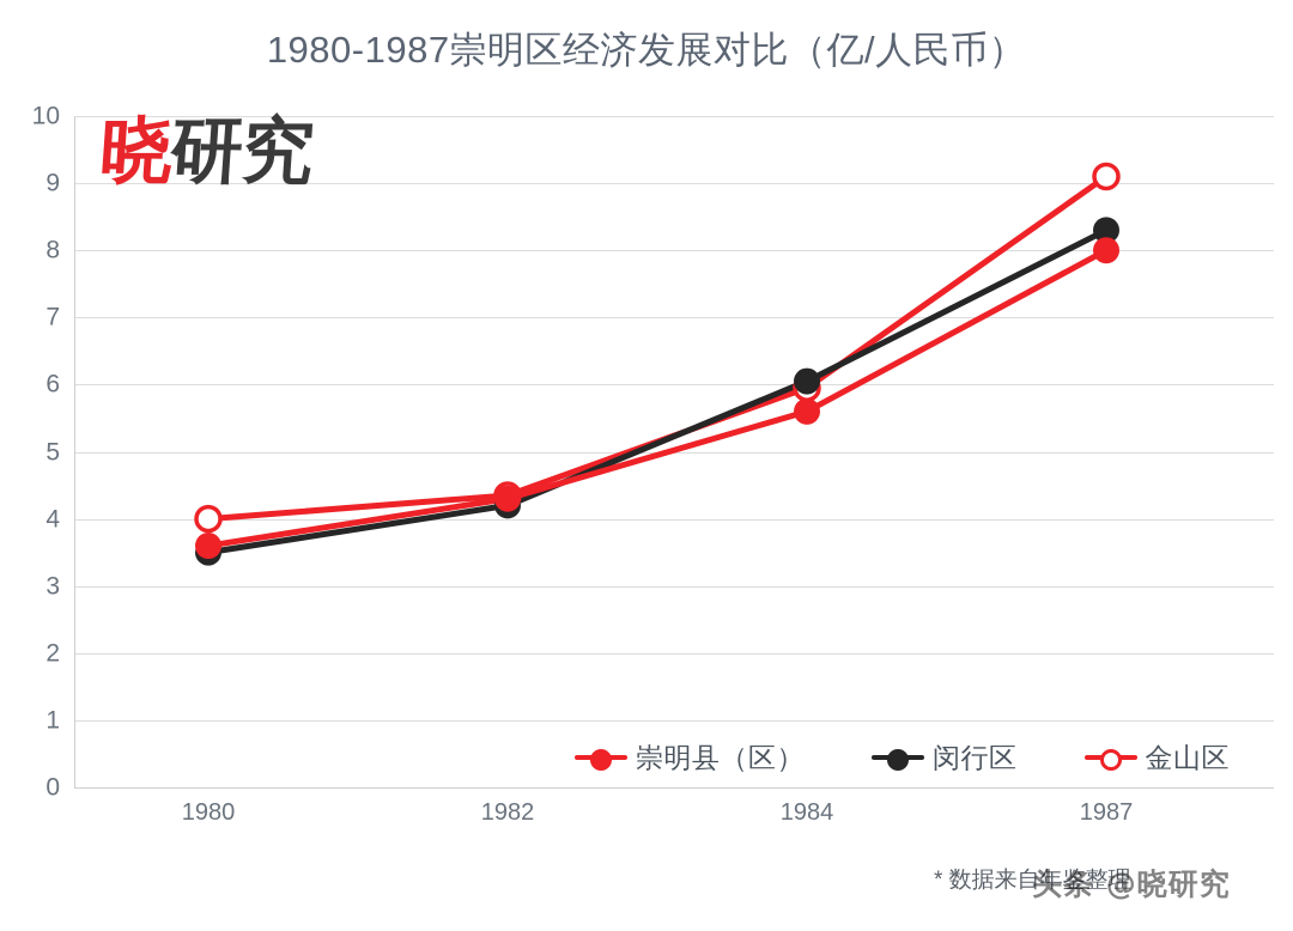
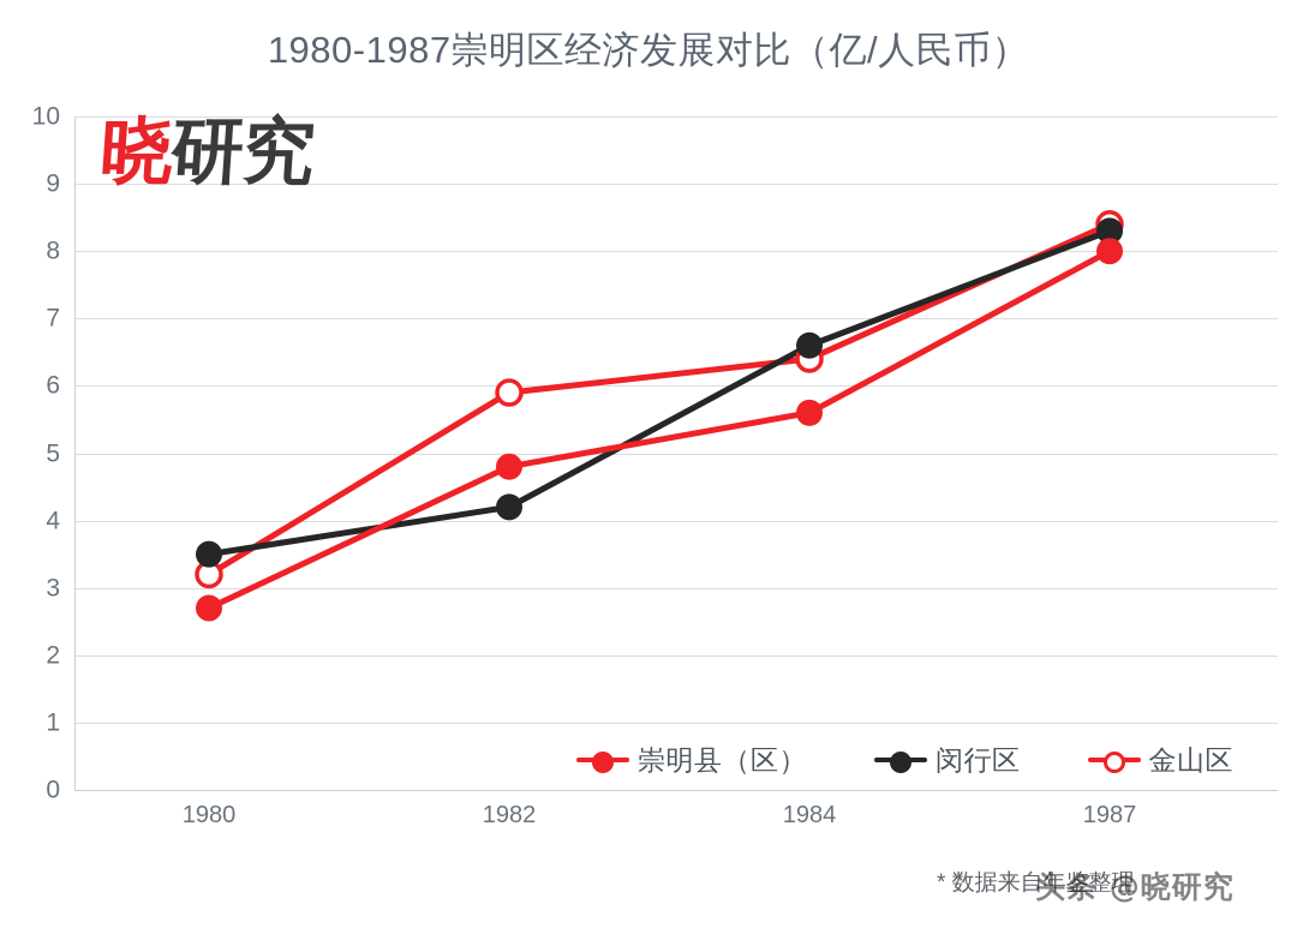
崇明县（区）/1980: 3.6 -> 2.7
金山区/1980: 4.0 -> 3.2
崇明县（区）/1982: 4.3 -> 4.8
金山区/1982: 4.3 -> 5.9
闵行区/1984: 6.0 -> 6.6
金山区/1984: 6.0 -> 6.4
金山区/1987: 9.1 -> 8.4
